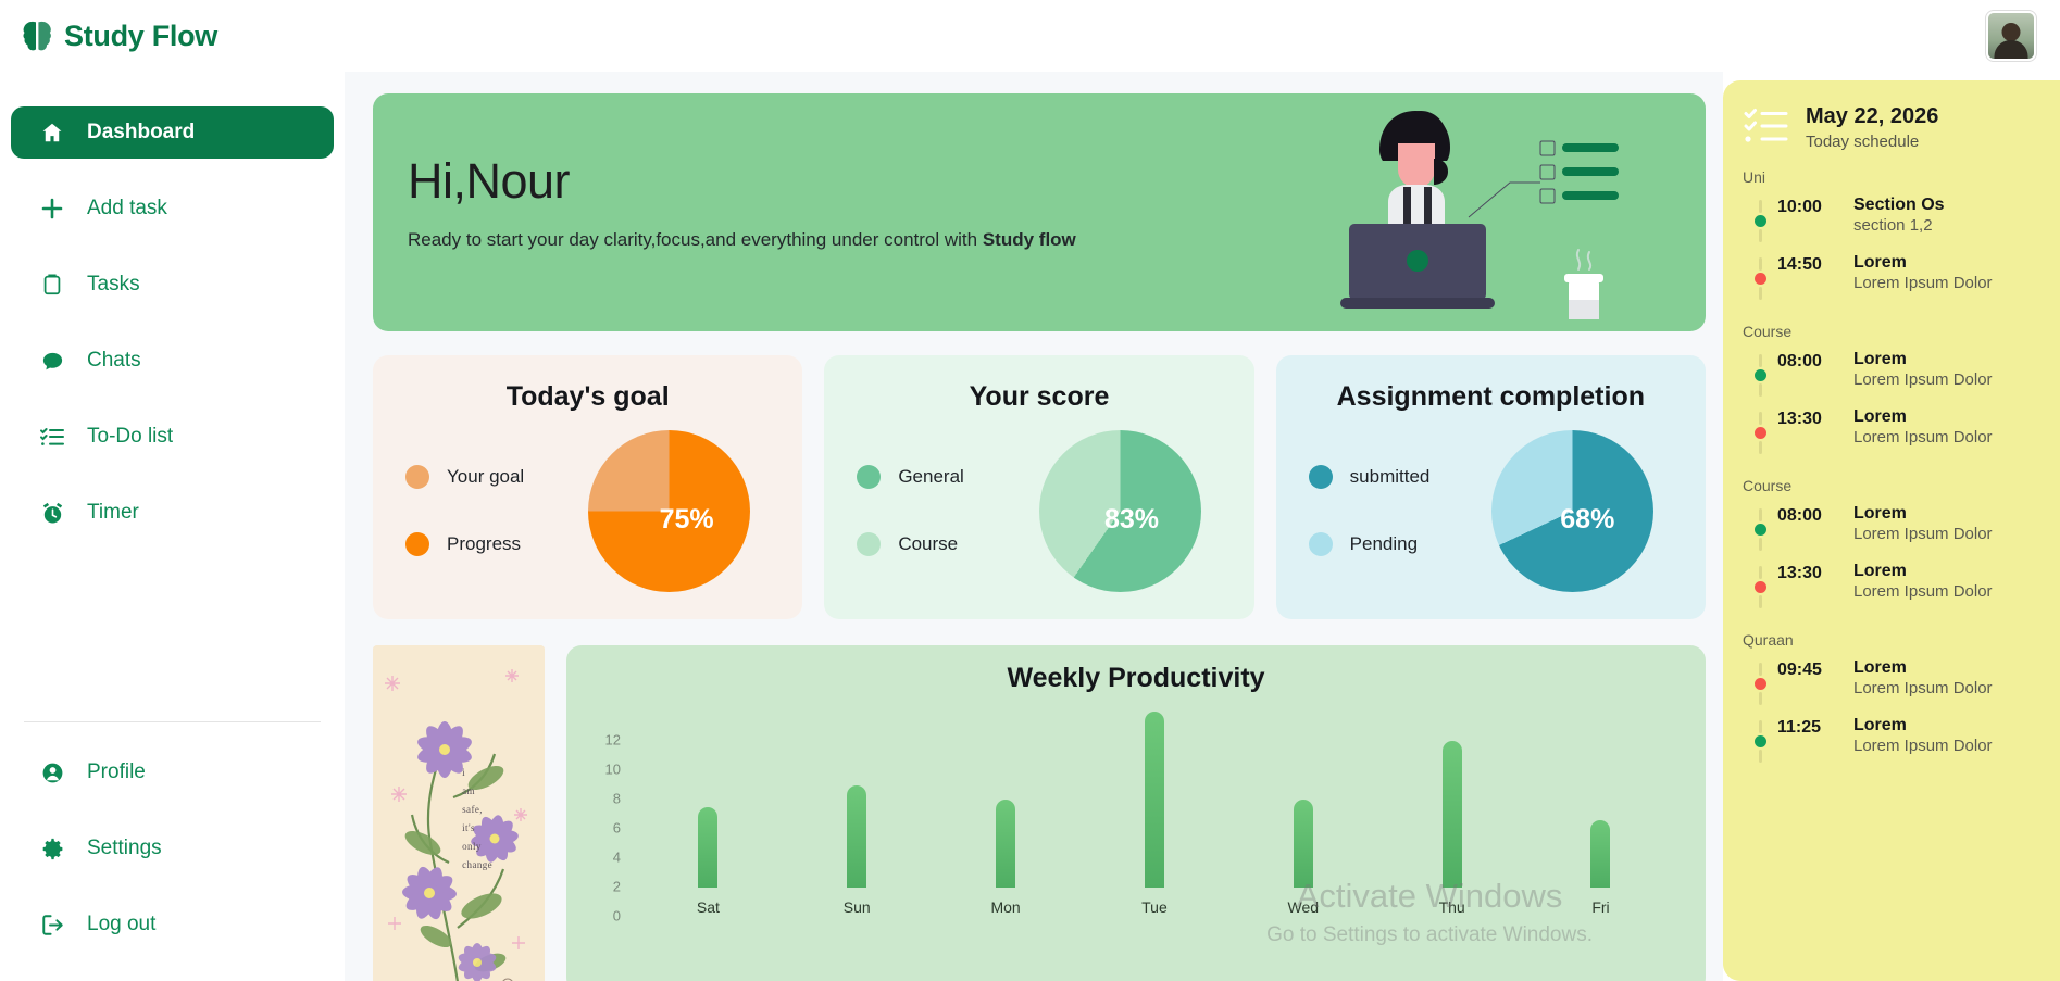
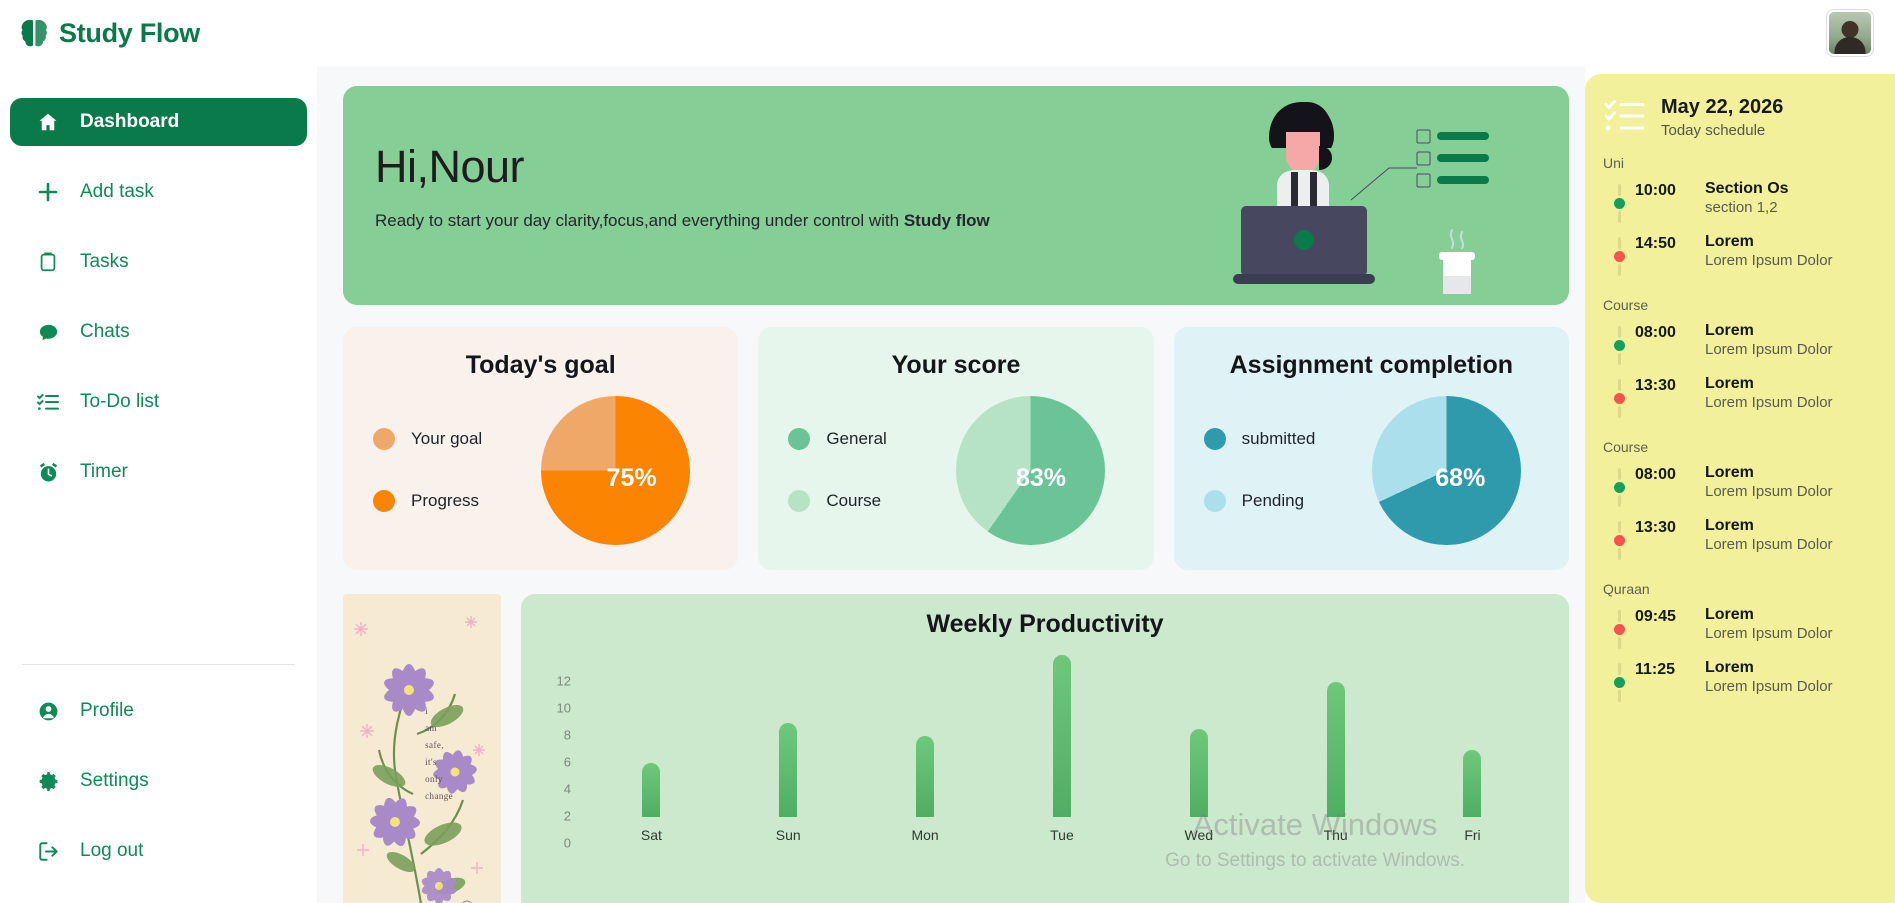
Sat: 5.5 -> 4.0
Wed: 6.0 -> 6.5
Fri: 4.6 -> 5.0
